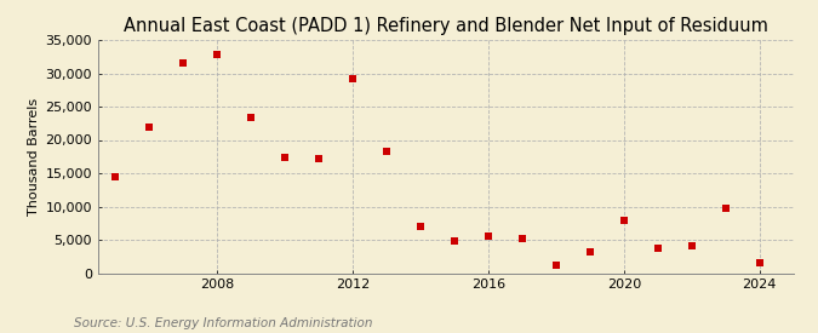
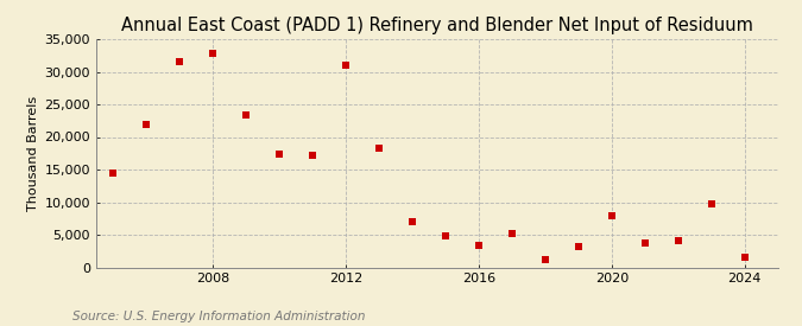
2012: 29,200 -> 31,000
2016: 5,600 -> 3,300
